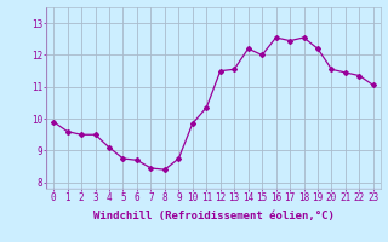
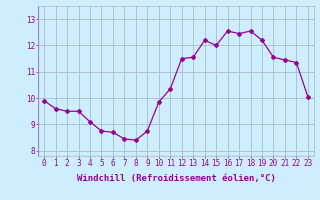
23: 11.05 -> 10.05
